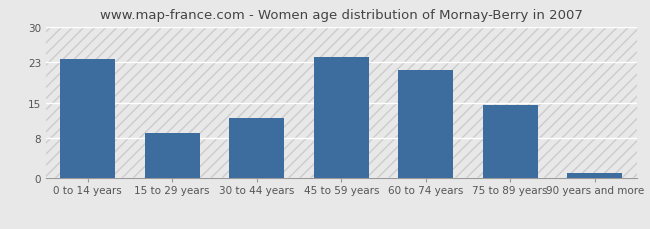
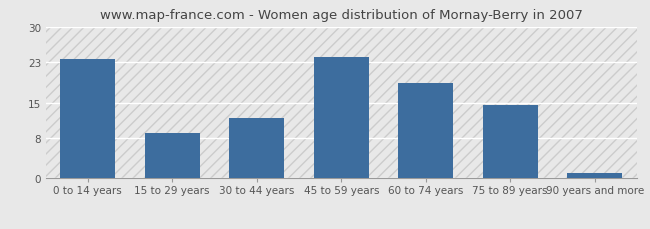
60 to 74 years: 21.5 -> 18.8
